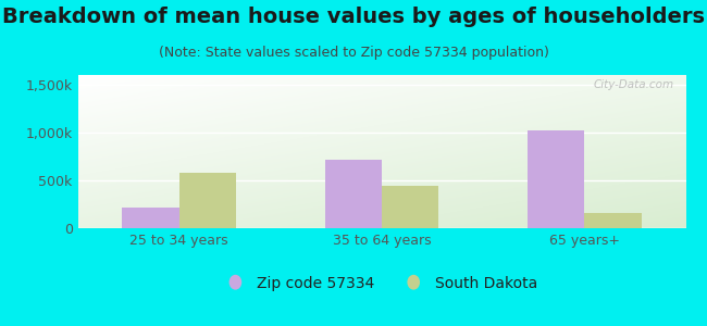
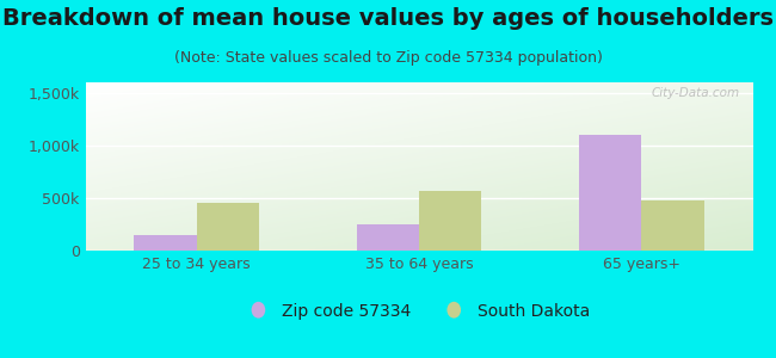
Zip code 57334/25 to 34 years: 220k -> 150k
South Dakota/25 to 34 years: 580k -> 450k
Zip code 57334/35 to 64 years: 720k -> 250k
South Dakota/35 to 64 years: 440k -> 570k
Zip code 57334/65 years+: 1,020k -> 1,100k
South Dakota/65 years+: 160k -> 480k
